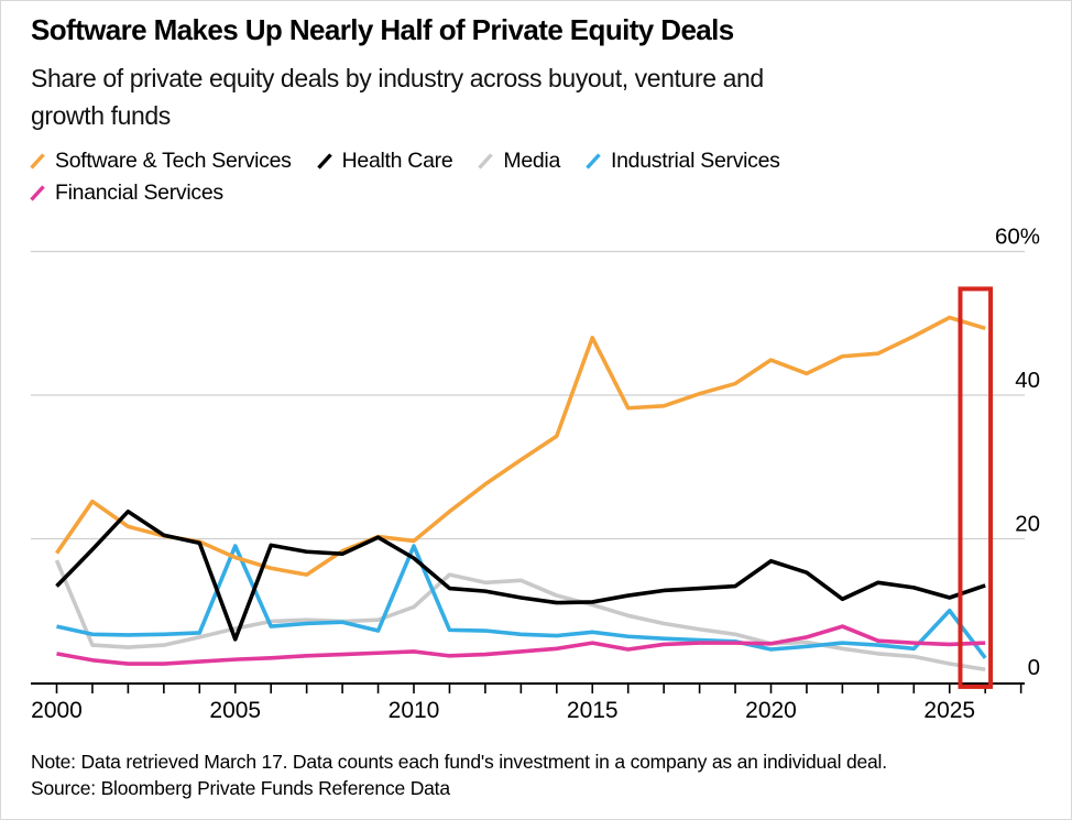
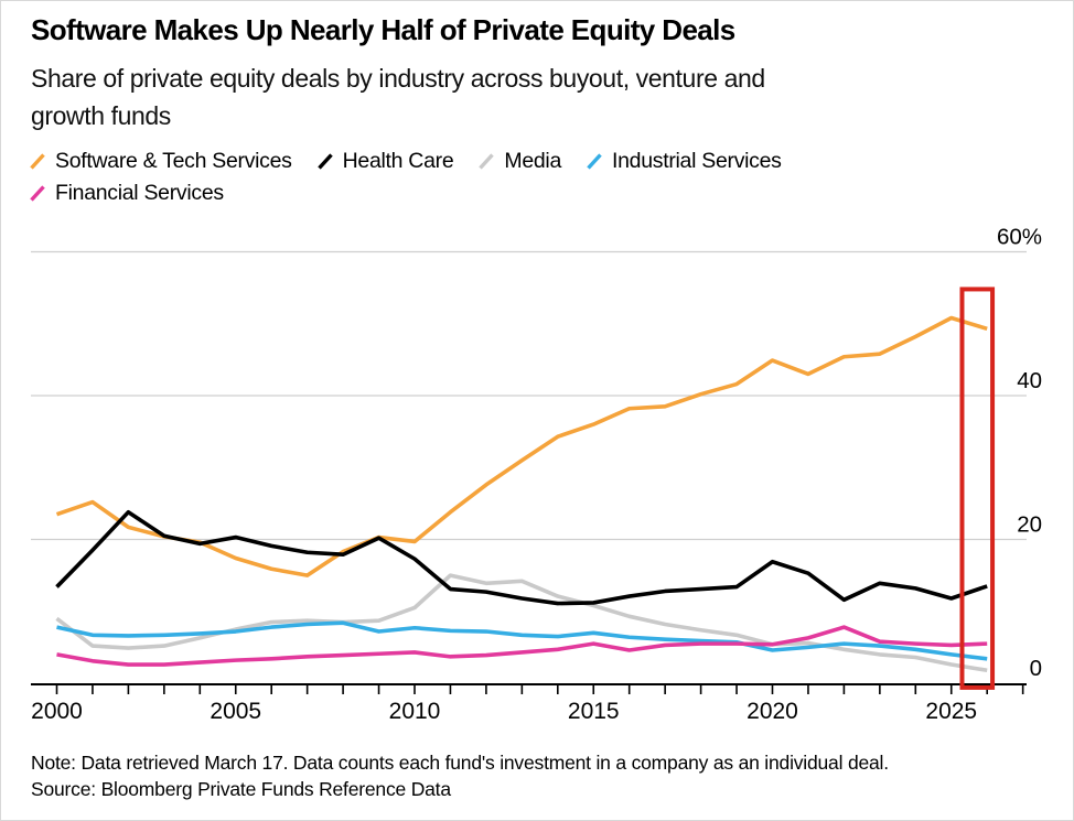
Software & Tech Services/2000: 18% -> 24%
Media/2000: 17% -> 9%
Health Care/2005: 6% -> 20%
Industrial Services/2005: 19% -> 7%
Industrial Services/2010: 19% -> 8%
Software & Tech Services/2015: 48% -> 36%
Industrial Services/2025: 10% -> 4%
